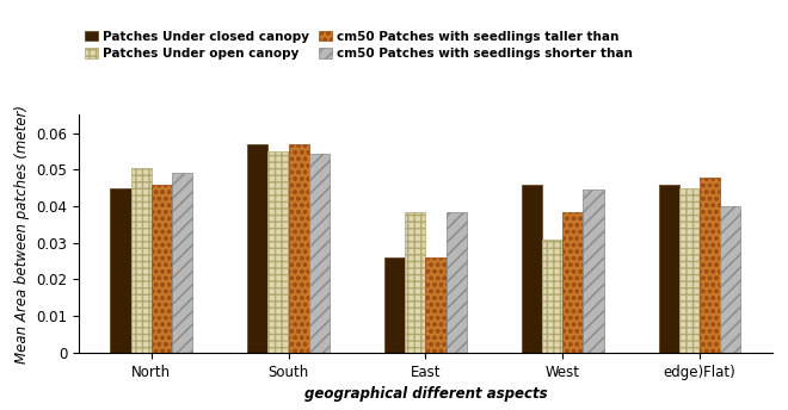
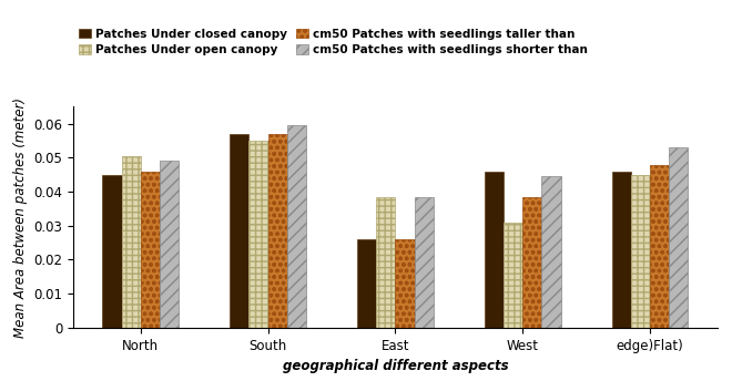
cm50 Patches with seedlings shorter than/South: 0.0545 -> 0.0595
cm50 Patches with seedlings shorter than/edge)Flat): 0.0400 -> 0.0530
